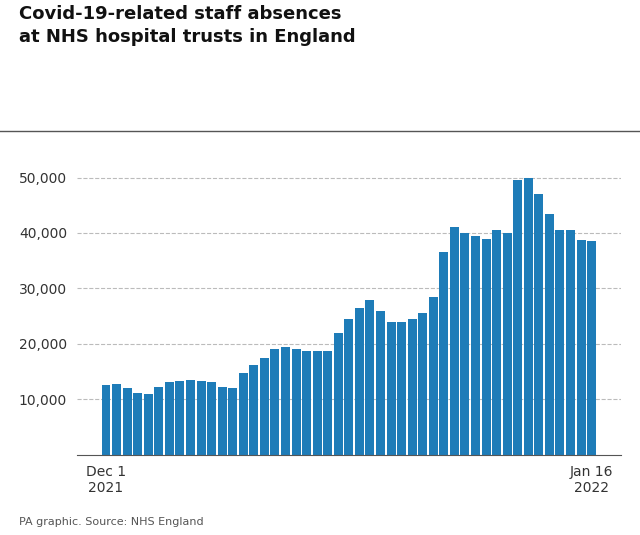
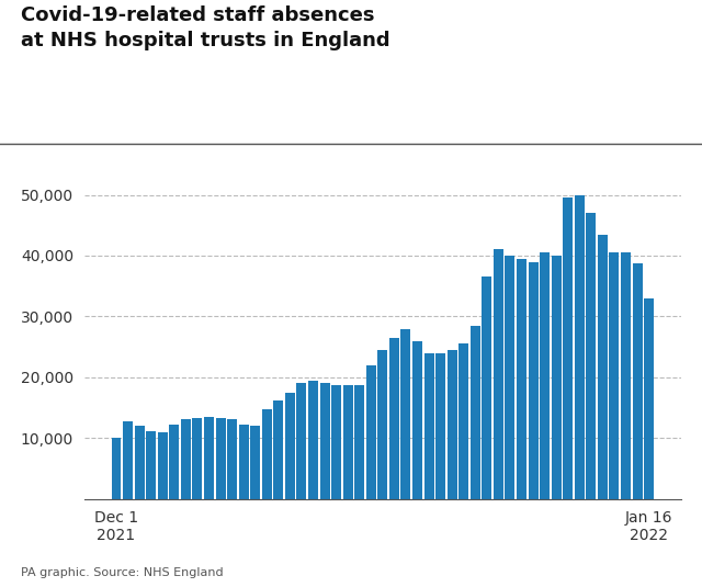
Dec 1 2021: 12,500 -> 10,000
Jan 16 2022: 38,500 -> 33,000
